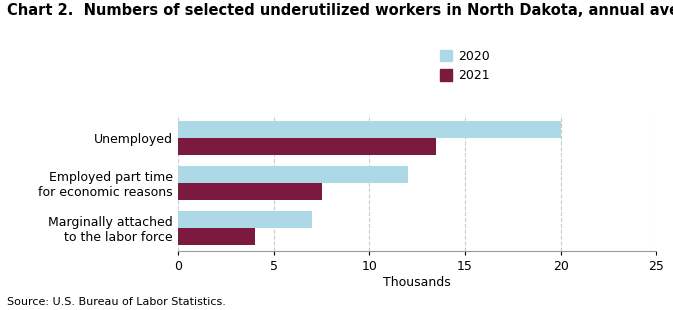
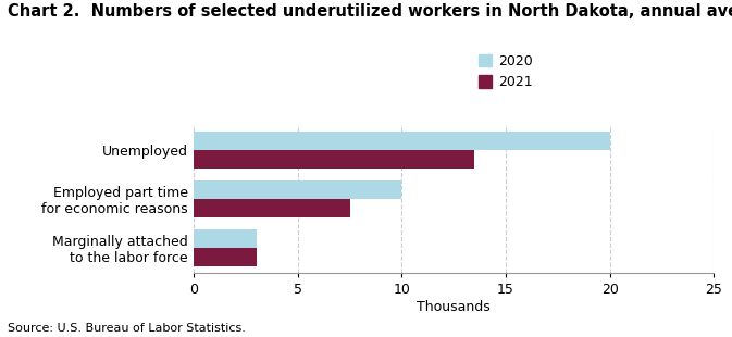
2020/Employed part time for economic reasons: 12 -> 10
2020/Marginally attached to the labor force: 7 -> 3
2021/Marginally attached to the labor force: 4.0 -> 3.0
